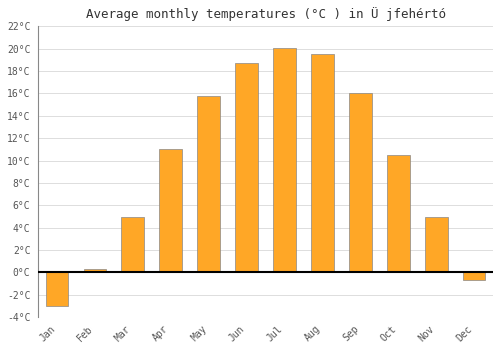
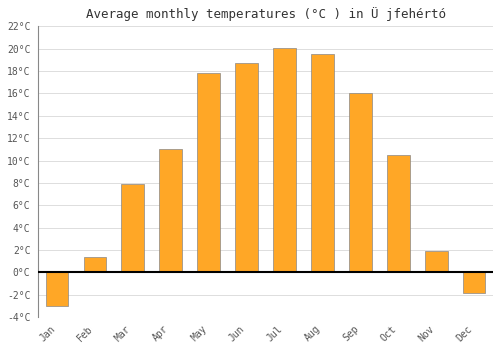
Feb: 0.3°C -> 1.4°C
Mar: 5.0°C -> 7.9°C
May: 15.8°C -> 17.8°C
Nov: 5.0°C -> 1.9°C
Dec: -0.7°C -> -1.8°C
